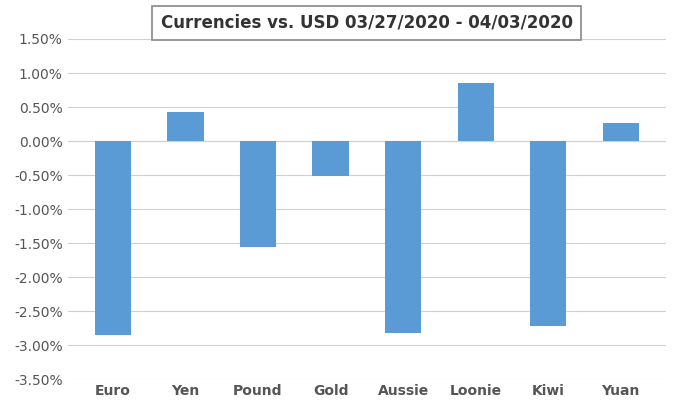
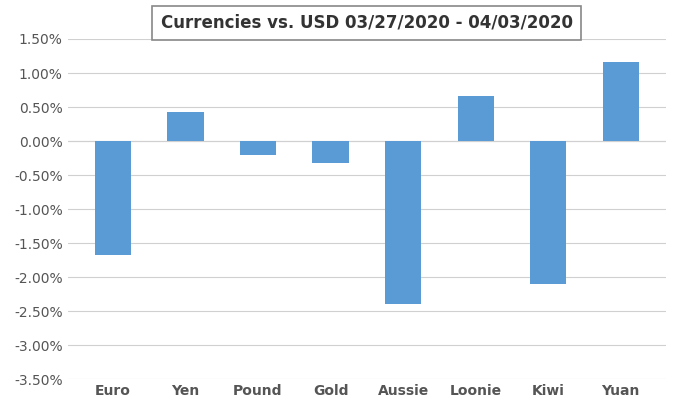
Euro: -2.85% -> -1.68%
Pound: -1.55% -> -0.20%
Gold: -0.52% -> -0.32%
Aussie: -2.82% -> -2.40%
Loonie: 0.85% -> 0.66%
Kiwi: -2.72% -> -2.10%
Yuan: 0.27% -> 1.16%
